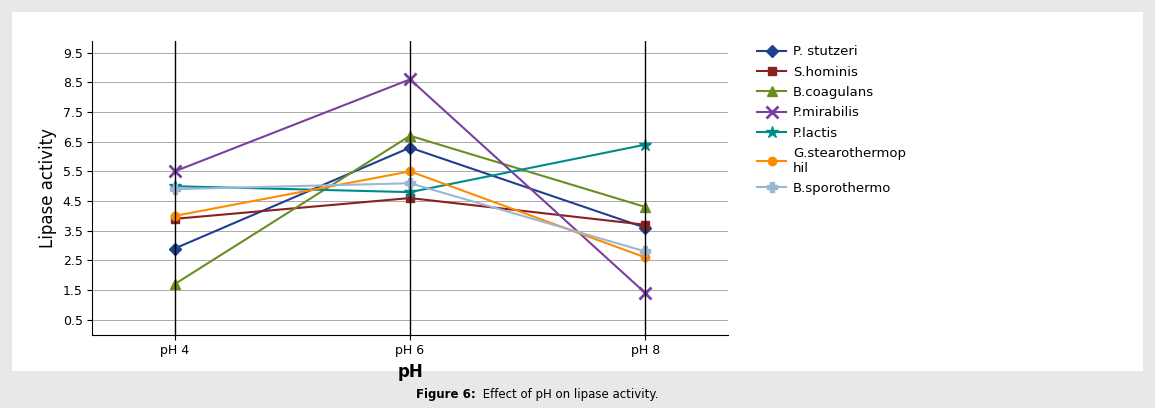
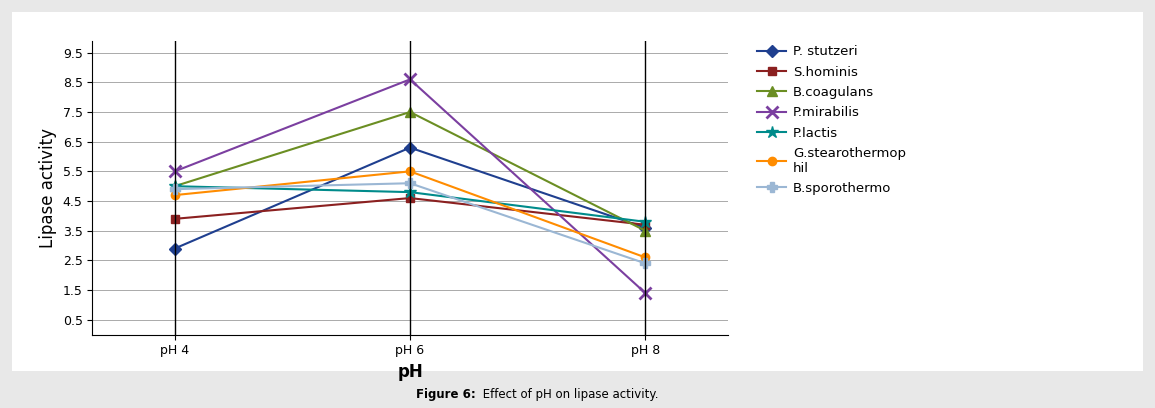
B.coagulans/pH 4: 1.7 -> 5.0
G.stearothermop hil/pH 4: 4.0 -> 4.7
B.coagulans/pH 6: 6.7 -> 7.5
B.coagulans/pH 8: 4.3 -> 3.5
P.lactis/pH 8: 6.4 -> 3.8
B.sporothermo/pH 8: 2.8 -> 2.4
